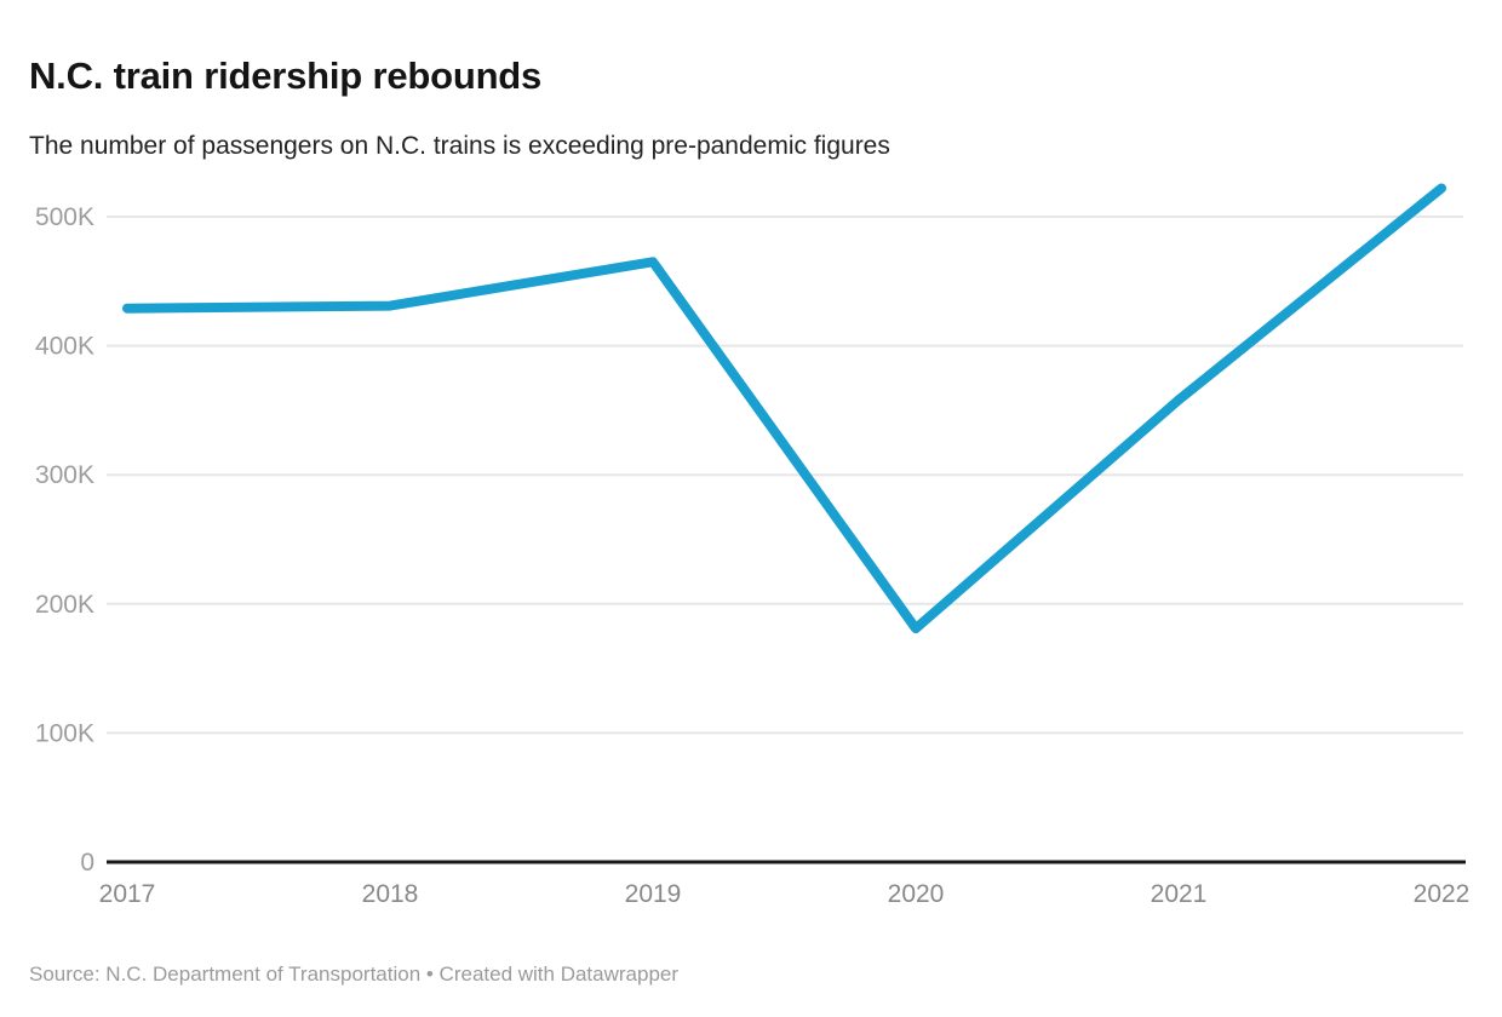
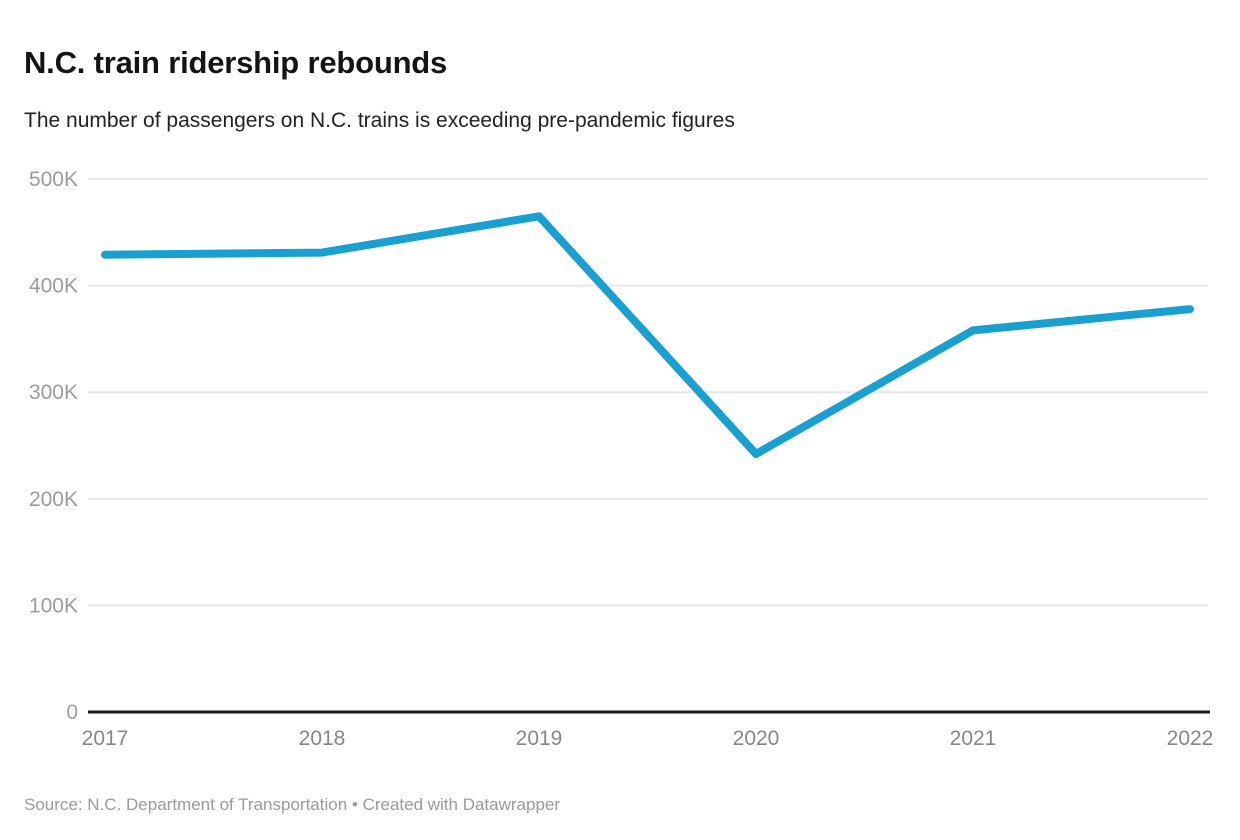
2020: 181K -> 242K
2022: 522K -> 378K
